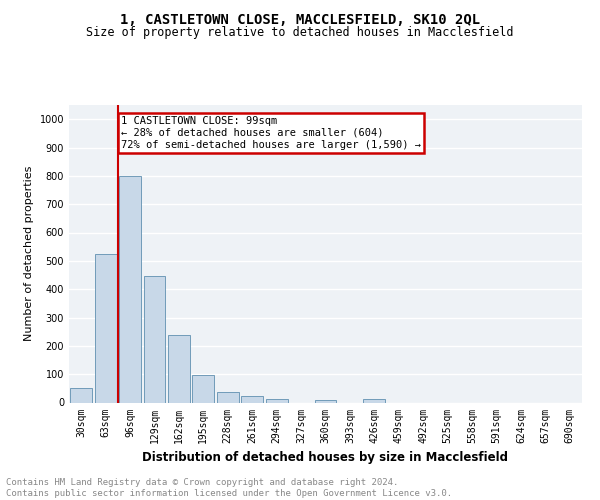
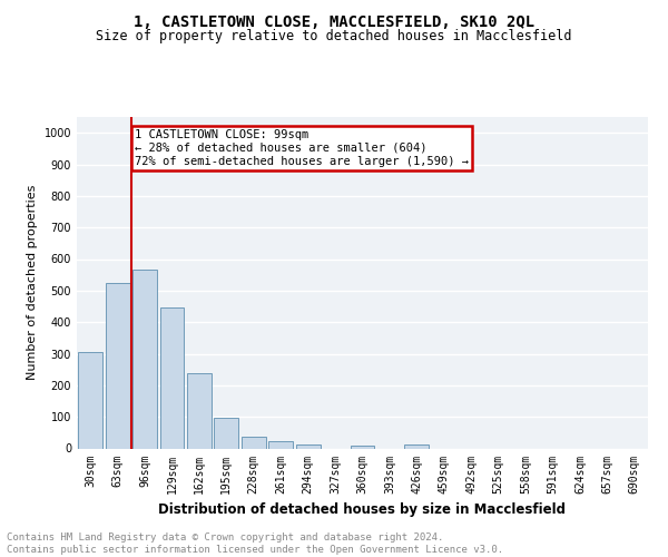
30sqm: 52 -> 305
96sqm: 800 -> 565
